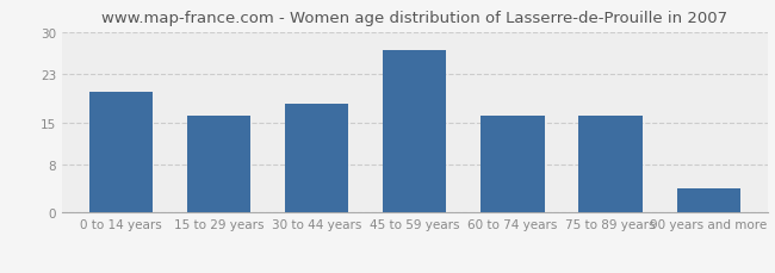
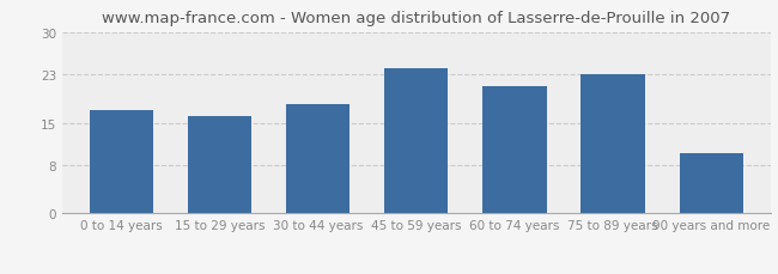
0 to 14 years: 20 -> 17
45 to 59 years: 27 -> 24
60 to 74 years: 16 -> 21
75 to 89 years: 16 -> 23
90 years and more: 4 -> 10
